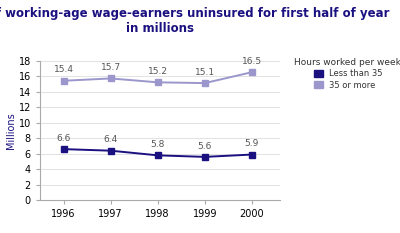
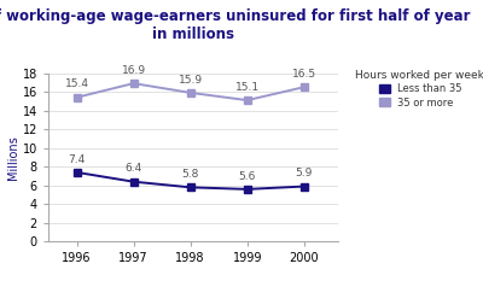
Less than 35/1996: 6.6 -> 7.4
35 or more/1997: 15.7 -> 16.9
35 or more/1998: 15.2 -> 15.9
